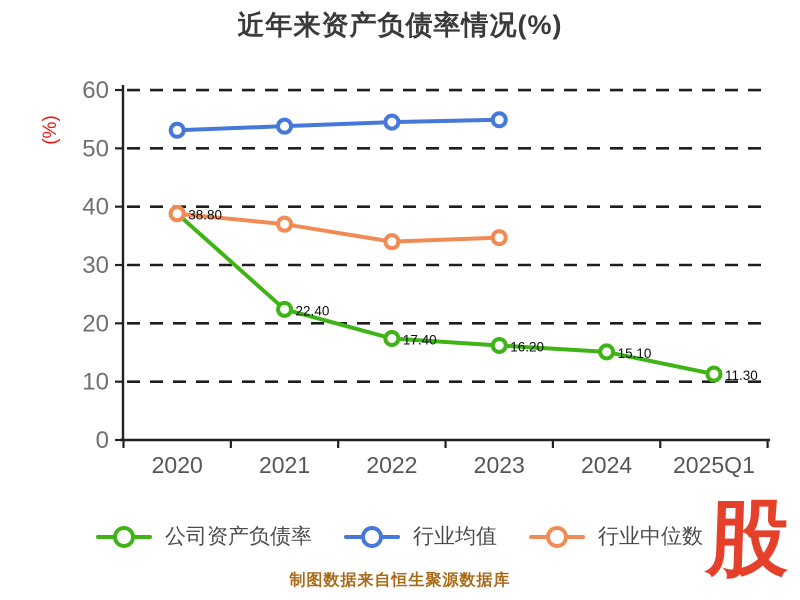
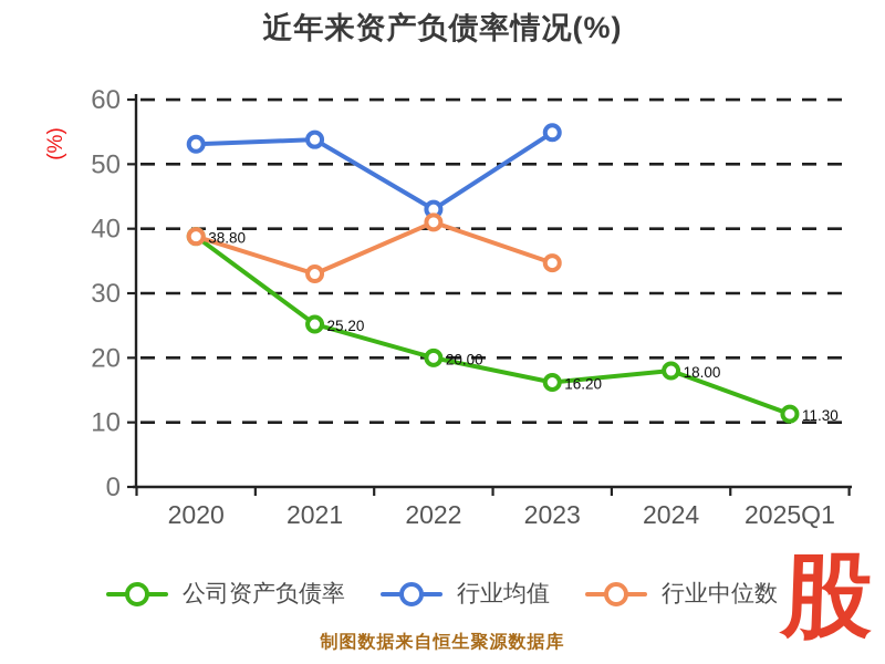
公司资产负债率/2021: 22.40 -> 25.20
行业中位数/2021: 37 -> 33
公司资产负债率/2022: 17.40 -> 20.00
行业均值/2022: 54 -> 43
行业中位数/2022: 34 -> 41
公司资产负债率/2024: 15.10 -> 18.00
